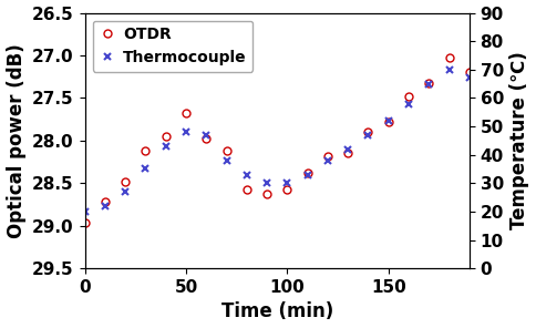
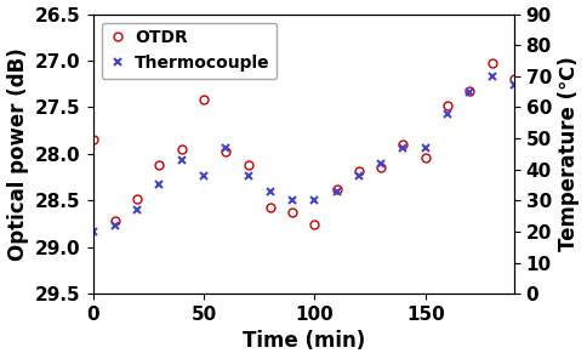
OTDR/0: 28.97 -> 27.84
OTDR/50: 27.68 -> 27.42
Thermocouple/50: 48 -> 38
OTDR/100: 28.58 -> 28.76
OTDR/150: 27.78 -> 28.04
Thermocouple/150: 52 -> 47
